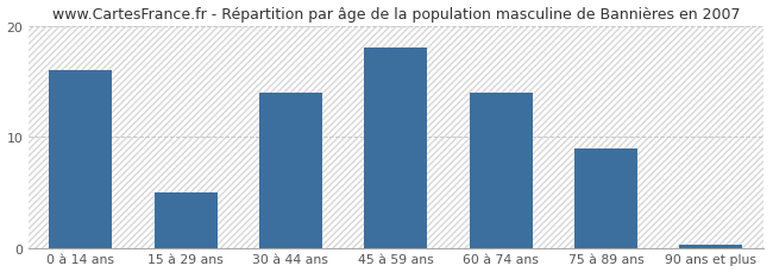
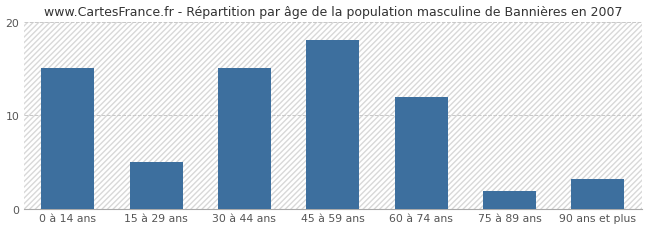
0 à 14 ans: 16.0 -> 15.0
30 à 44 ans: 14.0 -> 15.0
60 à 74 ans: 14.0 -> 12.0
75 à 89 ans: 9.0 -> 2.0
90 ans et plus: 0.3 -> 3.2
